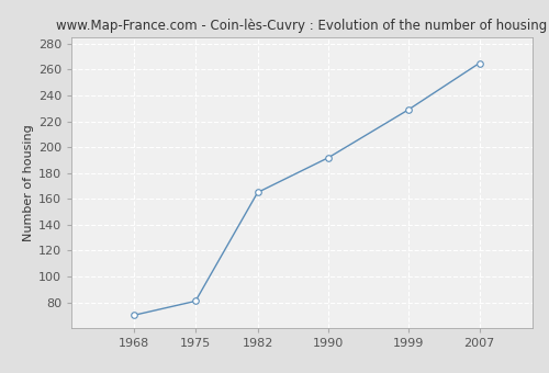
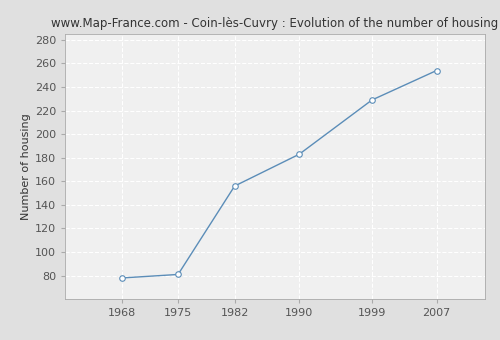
1968: 70 -> 78
1982: 165 -> 156
1990: 192 -> 183
2007: 265 -> 254
